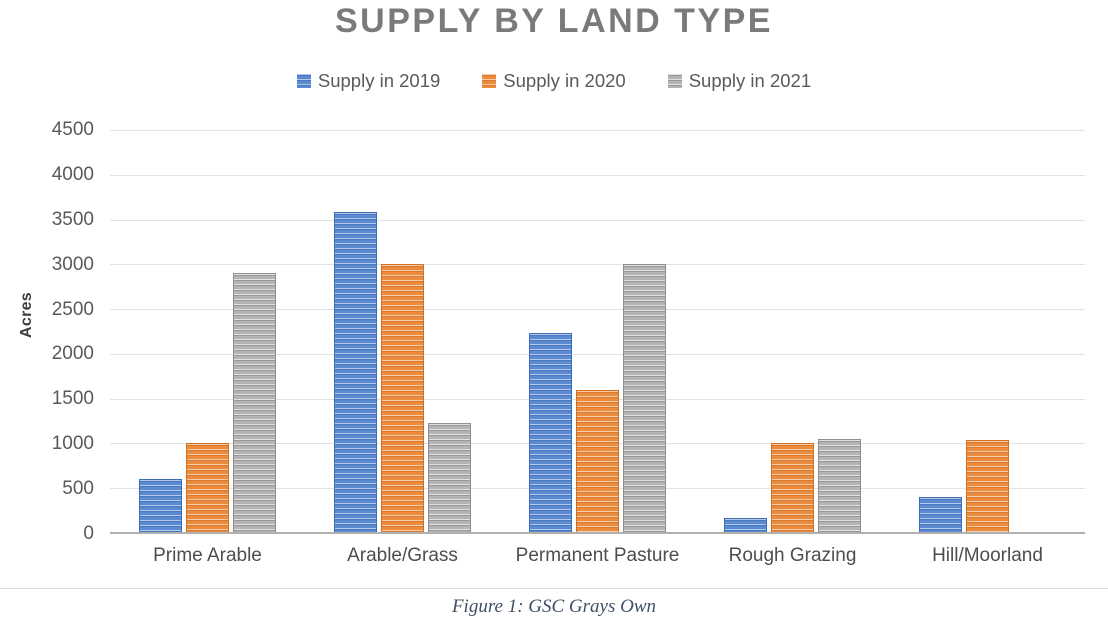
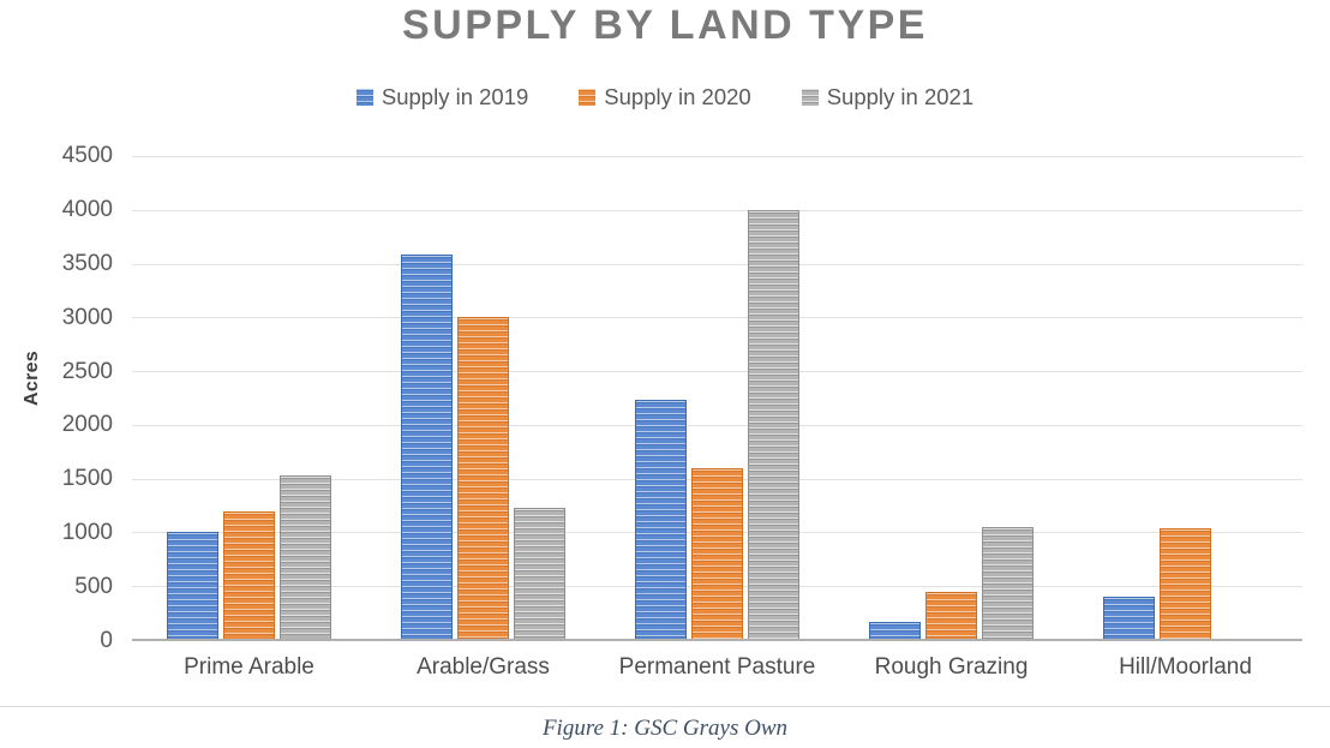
Supply in 2019/Prime Arable: 600 -> 1000
Supply in 2020/Prime Arable: 1000 -> 1200
Supply in 2021/Prime Arable: 2900 -> 1500
Supply in 2021/Permanent Pasture: 3000 -> 4000
Supply in 2020/Rough Grazing: 1000 -> 400
